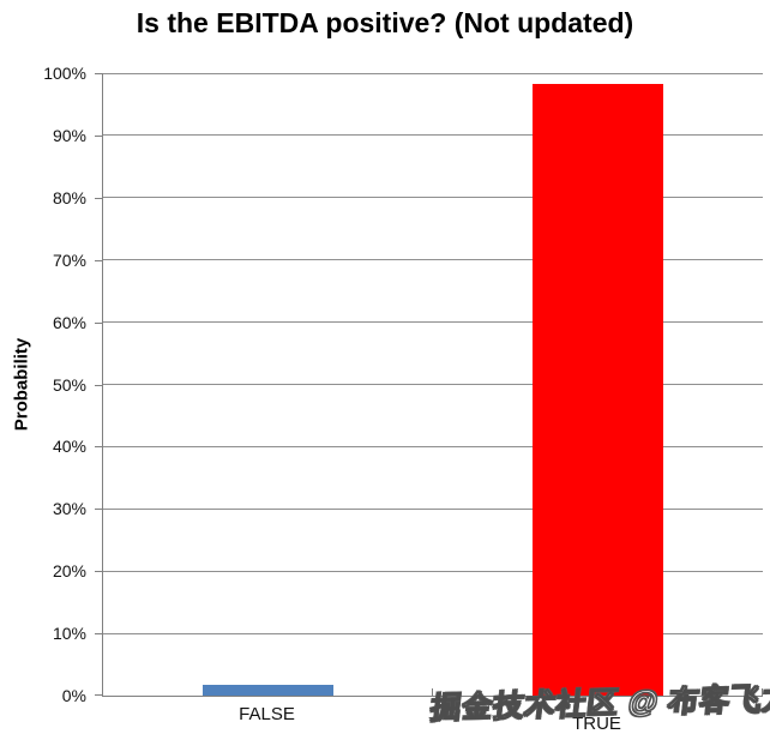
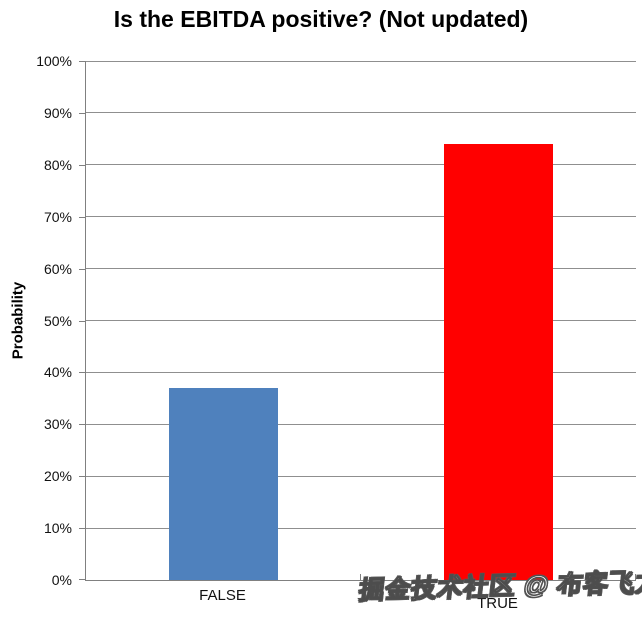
FALSE: 2% -> 37%
TRUE: 98% -> 84%
